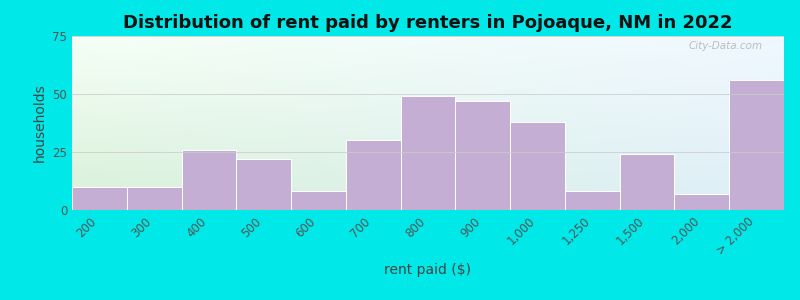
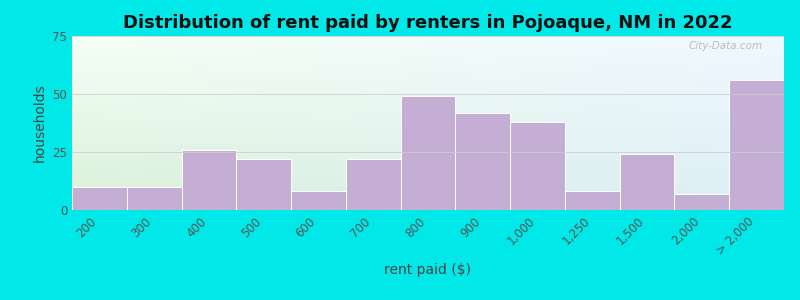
700: 30 -> 22
900: 47 -> 42
